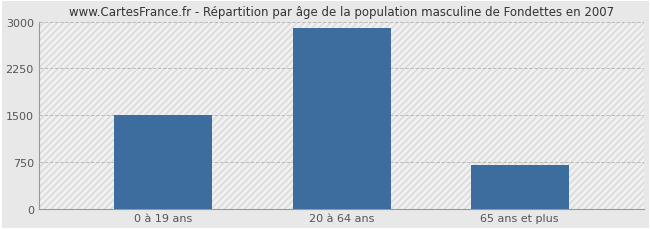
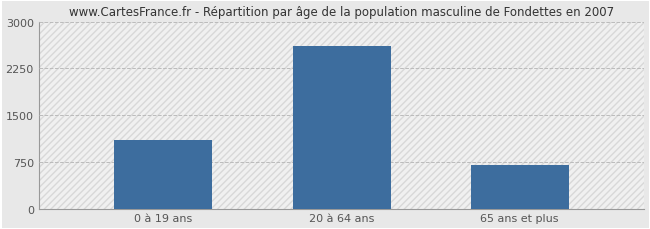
0 à 19 ans: 1500 -> 1100
20 à 64 ans: 2900 -> 2600
